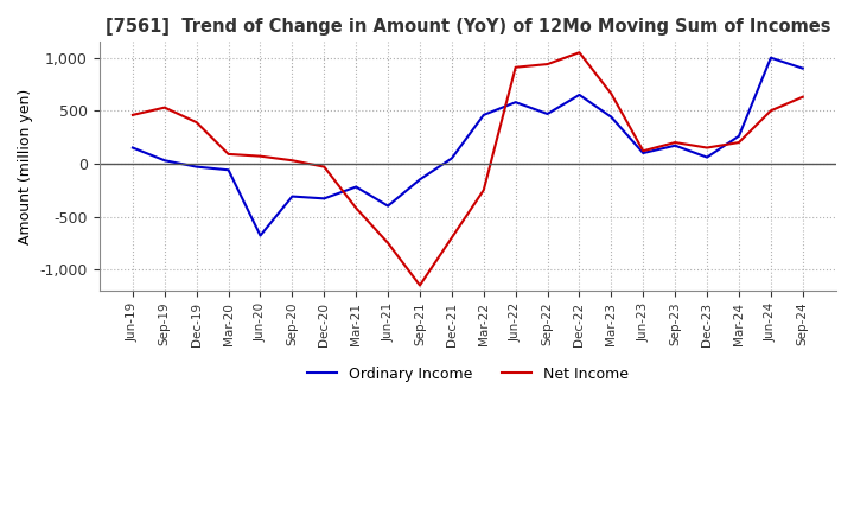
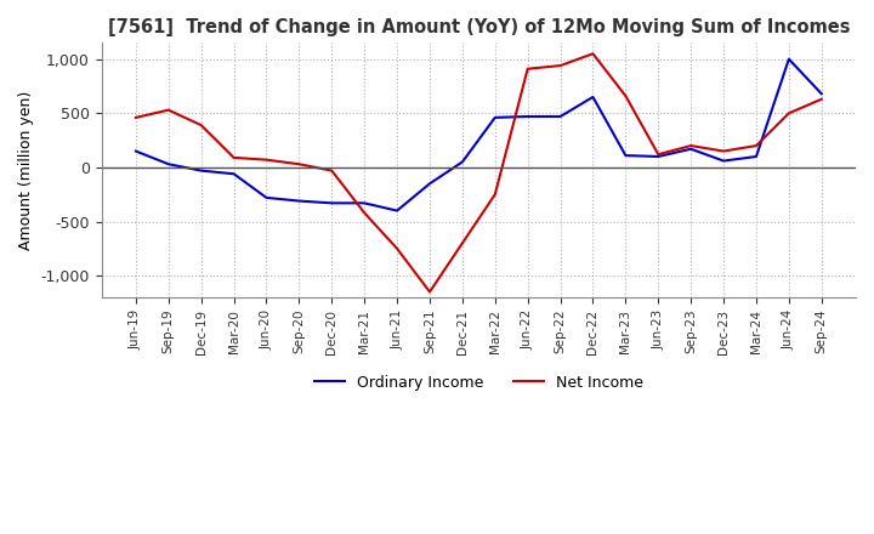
Ordinary Income/Jun-20: -680 -> -280
Ordinary Income/Mar-21: -220 -> -330
Ordinary Income/Jun-22: 580 -> 470
Ordinary Income/Mar-23: 440 -> 110
Ordinary Income/Mar-24: 260 -> 100
Ordinary Income/Sep-24: 900 -> 680
